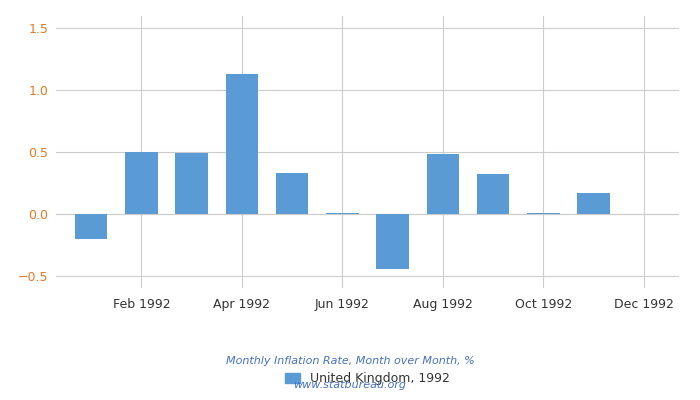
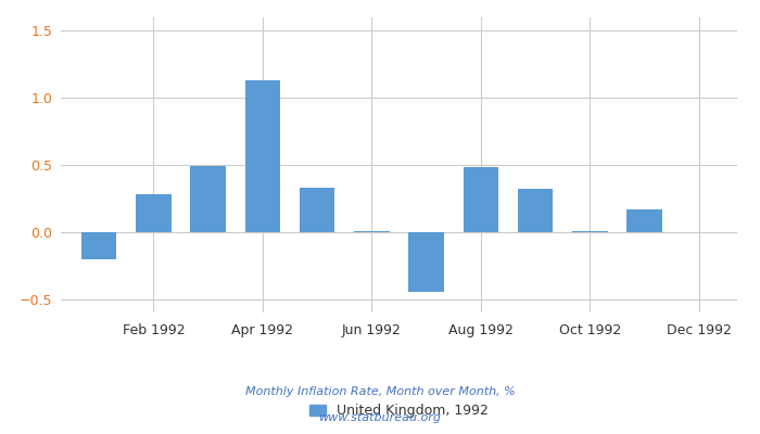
Feb 1992: 0.50 -> 0.28
